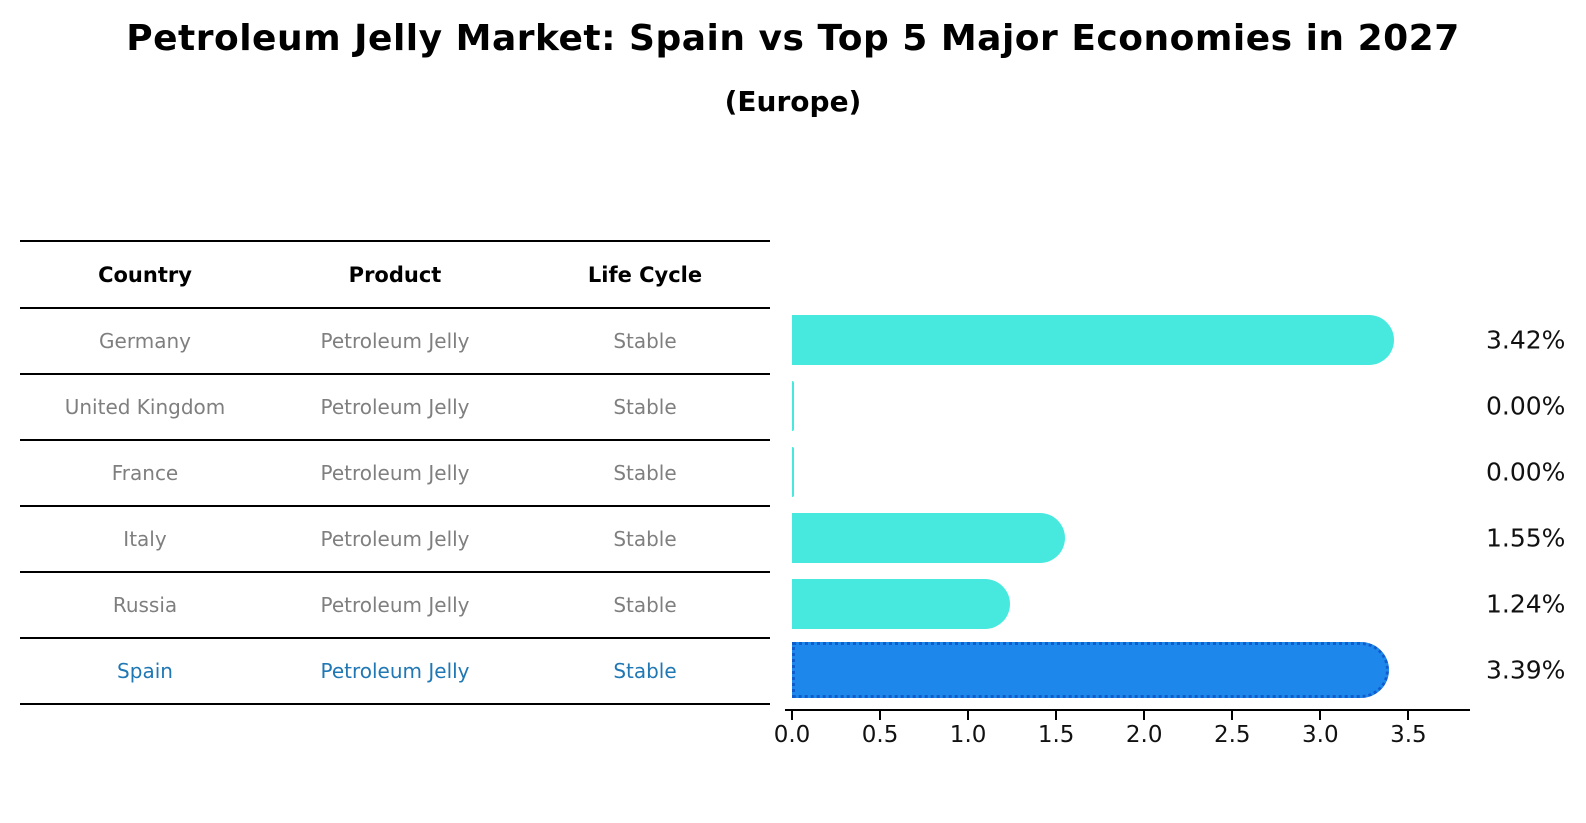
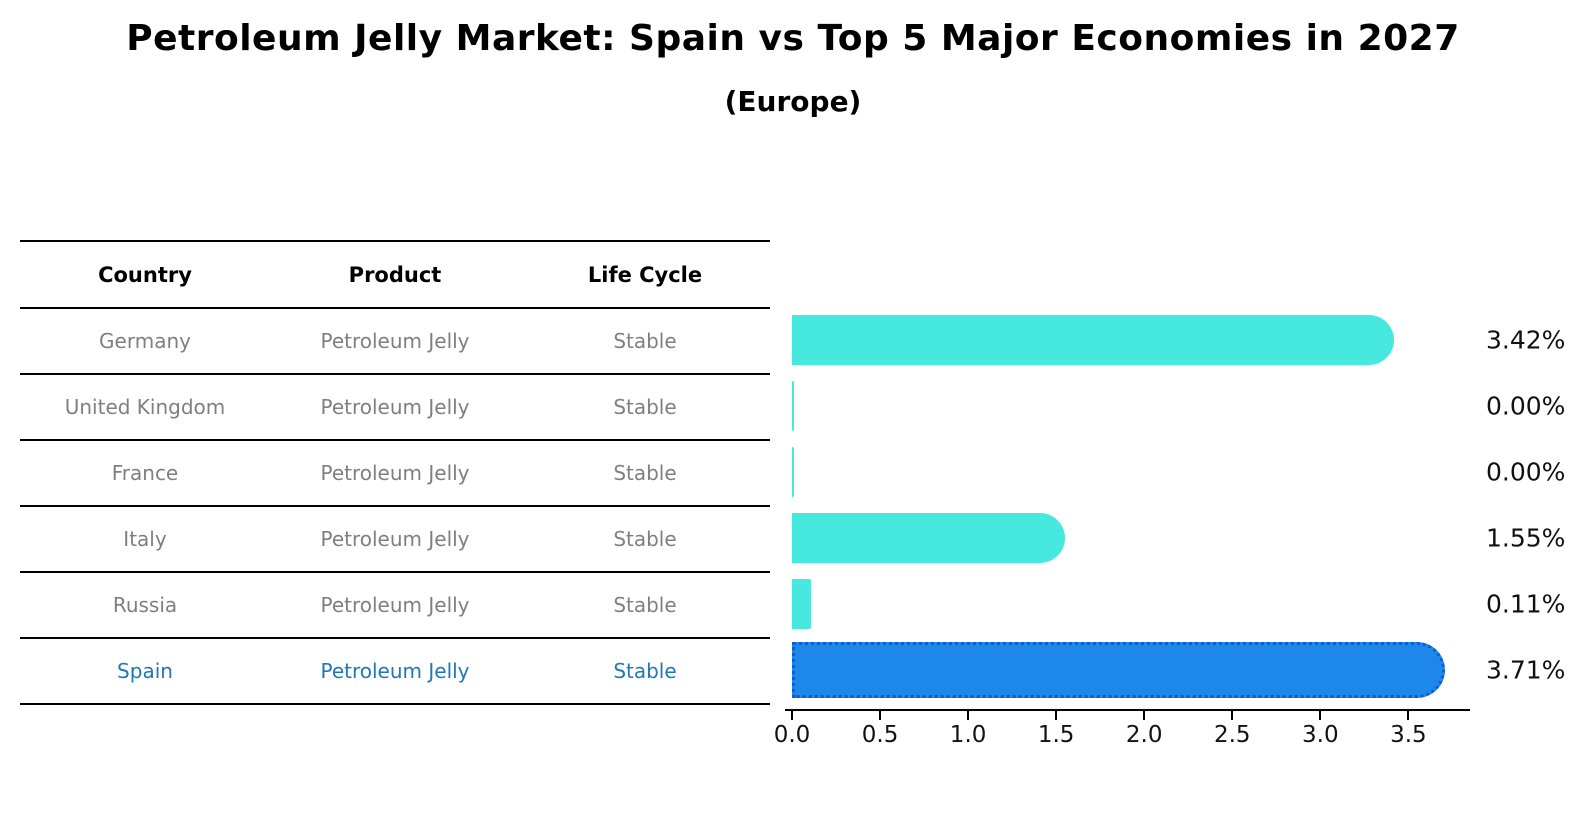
Russia: 1.24% -> 0.11%
Spain: 3.39% -> 3.71%
